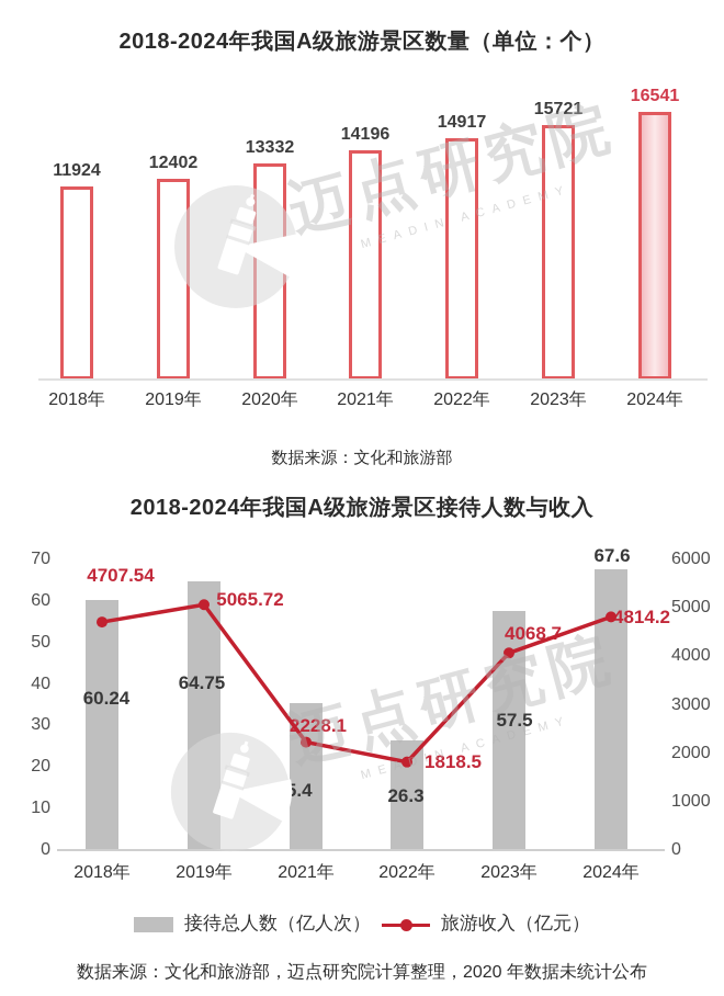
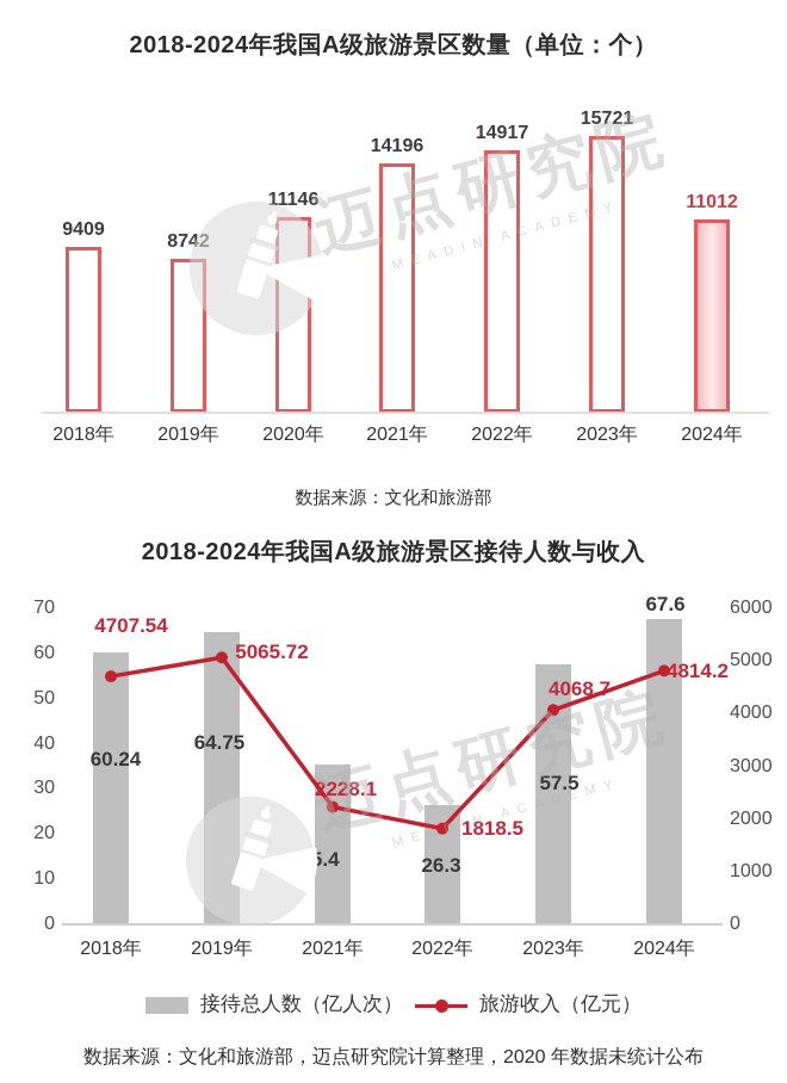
2018-2024年我国A级旅游景区数量（单位：个）/2018年: 11924 -> 9409
2018-2024年我国A级旅游景区数量（单位：个）/2019年: 12402 -> 8742
2018-2024年我国A级旅游景区数量（单位：个）/2020年: 13332 -> 11146
2018-2024年我国A级旅游景区数量（单位：个）/2024年: 16541 -> 11012
